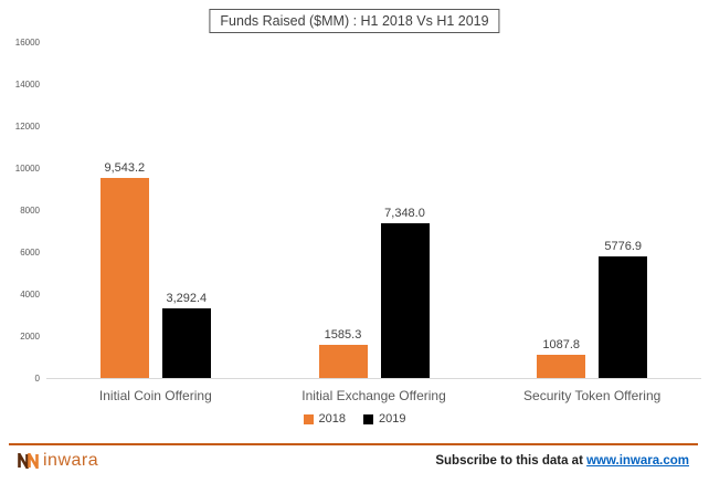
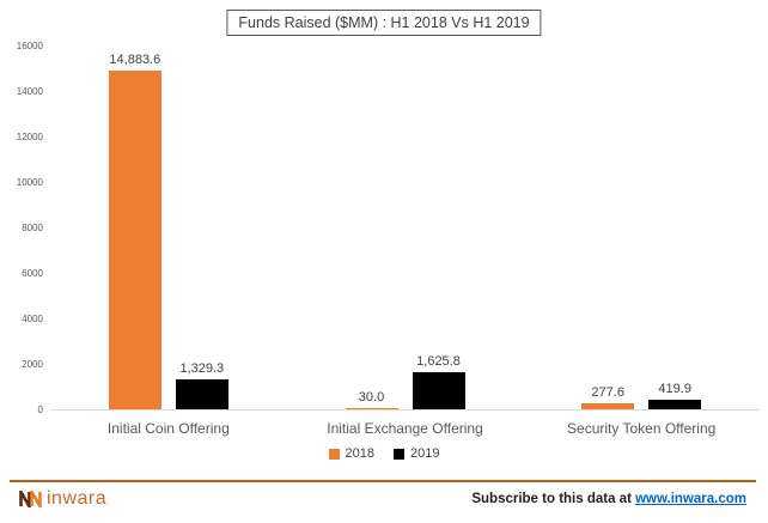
2018/Initial Coin Offering: 9,543.2 -> 14,883.6
2019/Initial Coin Offering: 3,292.4 -> 1,329.3
2018/Initial Exchange Offering: 1585.3 -> 30.0
2019/Initial Exchange Offering: 7,348.0 -> 1,625.8
2018/Security Token Offering: 1087.8 -> 277.6
2019/Security Token Offering: 5776.9 -> 419.9
